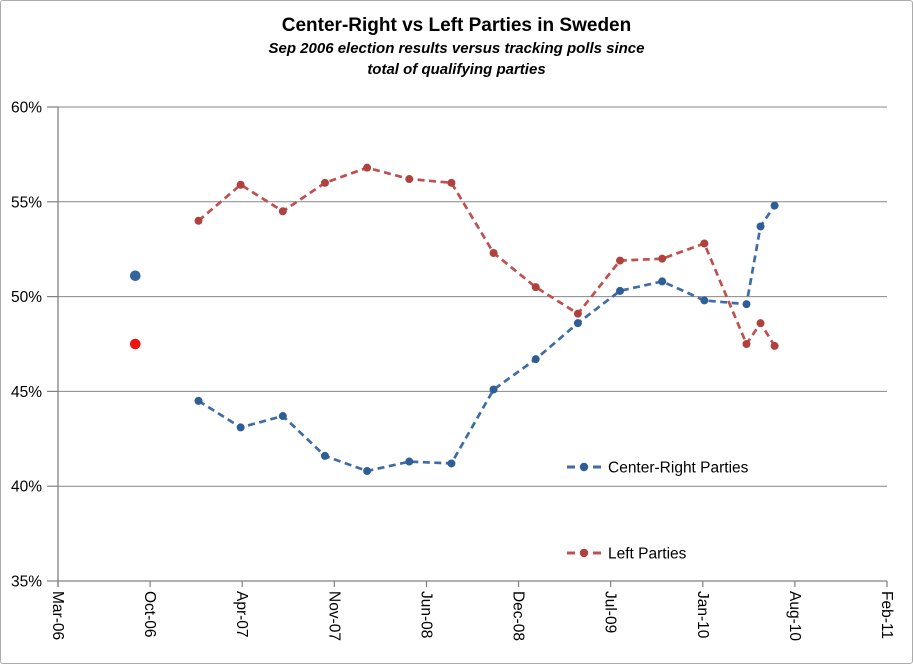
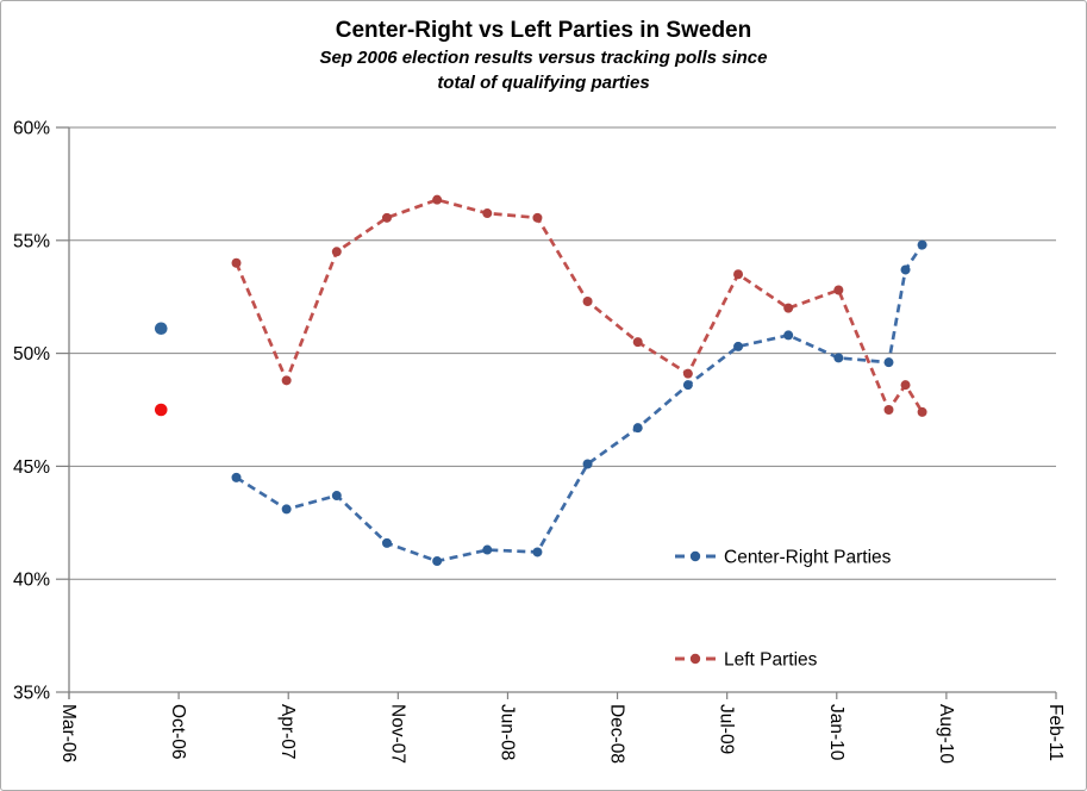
Left Parties/Apr-07: 55.9% -> 48.8%
Left Parties/Jul-09: 51.9% -> 53.5%
